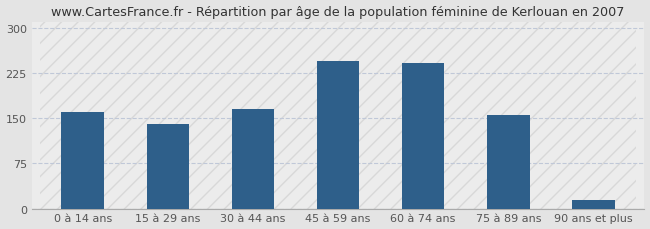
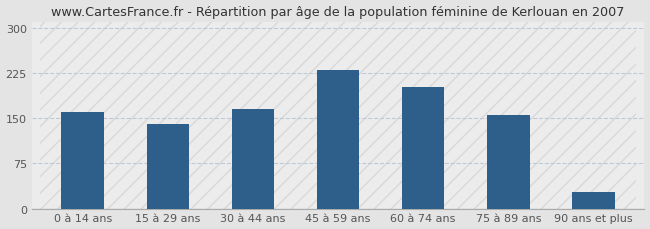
45 à 59 ans: 245 -> 230
60 à 74 ans: 242 -> 202
90 ans et plus: 15 -> 28
